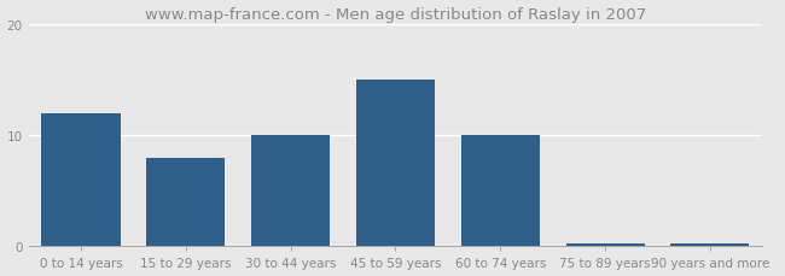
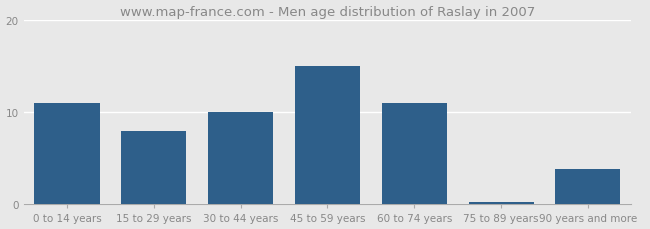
0 to 14 years: 12.0 -> 11.0
60 to 74 years: 10.0 -> 11.0
90 years and more: 0.3 -> 3.8
